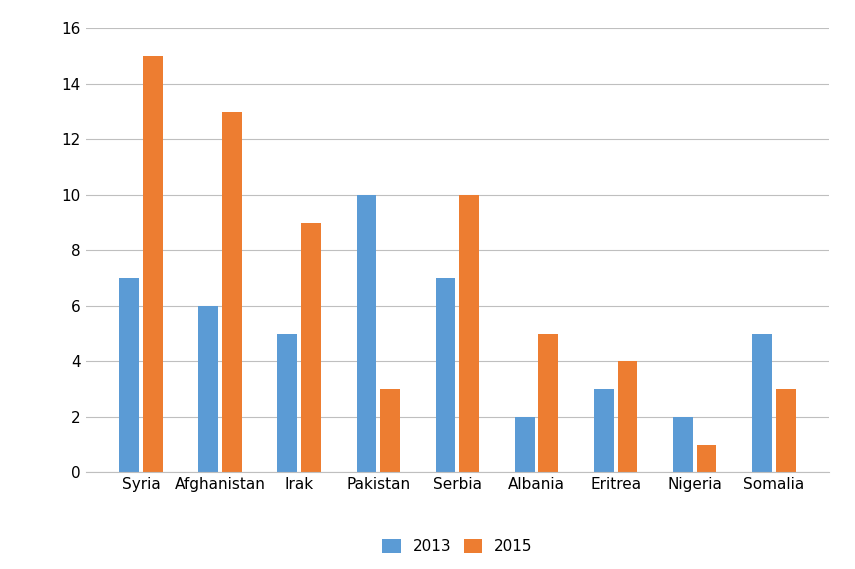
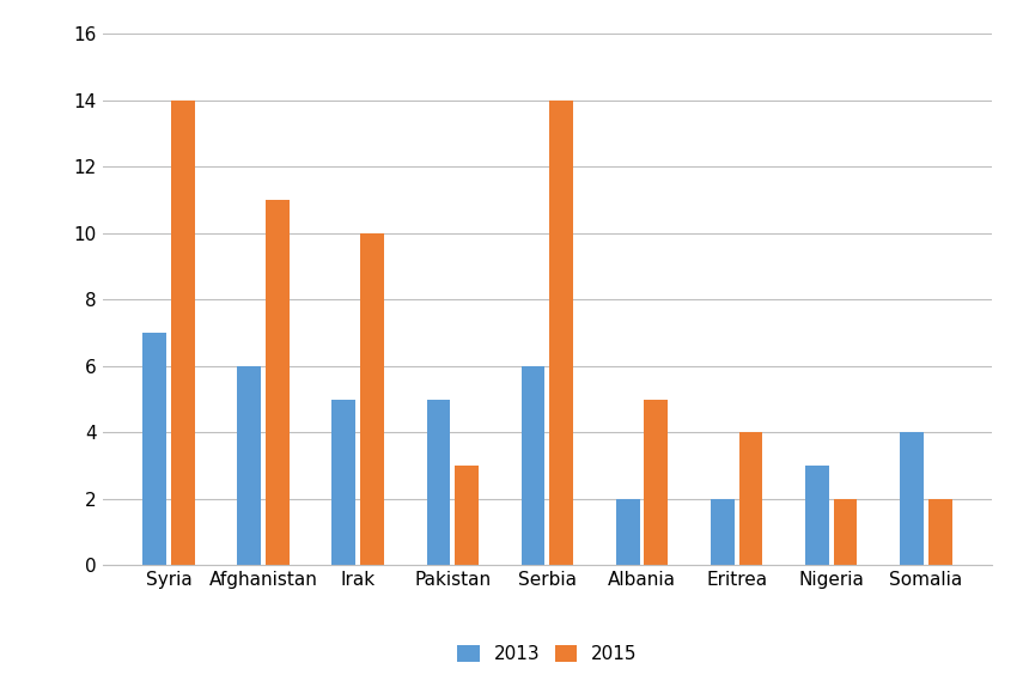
2015/Syria: 15 -> 14
2015/Afghanistan: 13 -> 11
2015/Irak: 9 -> 10
2013/Pakistan: 10 -> 5
2013/Serbia: 7 -> 6
2015/Serbia: 10 -> 14
2013/Eritrea: 3 -> 2
2013/Nigeria: 2 -> 3
2015/Nigeria: 1 -> 2
2013/Somalia: 5 -> 4
2015/Somalia: 3 -> 2
